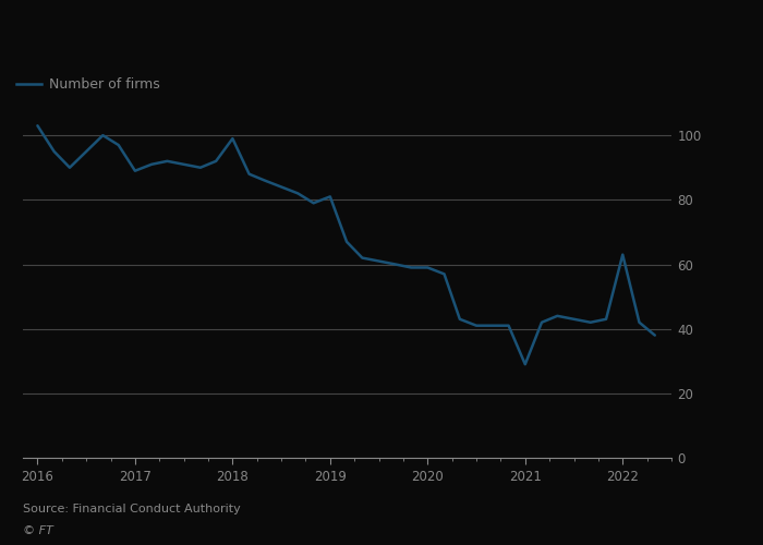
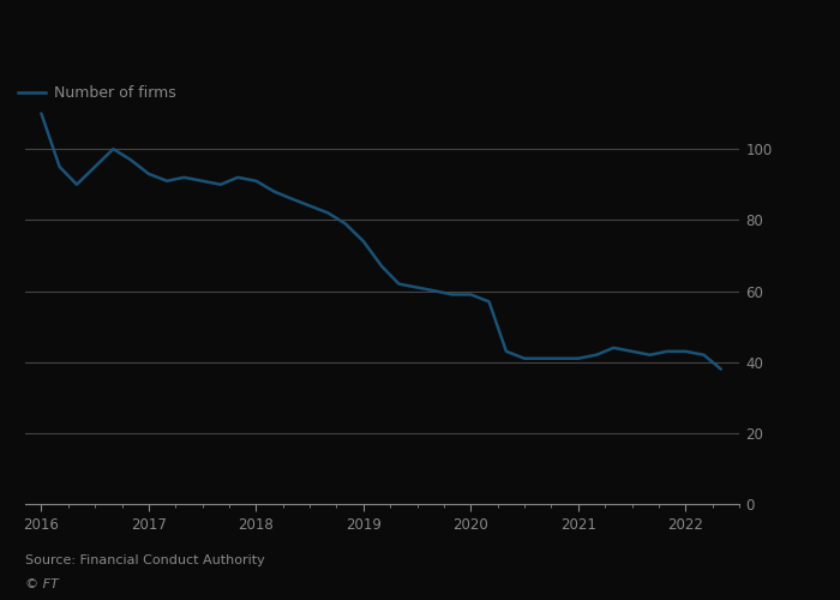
2016: 103 -> 110
2017: 89 -> 93
2018: 99 -> 91
2019: 81 -> 74
2021: 29 -> 41
2022: 63 -> 43
